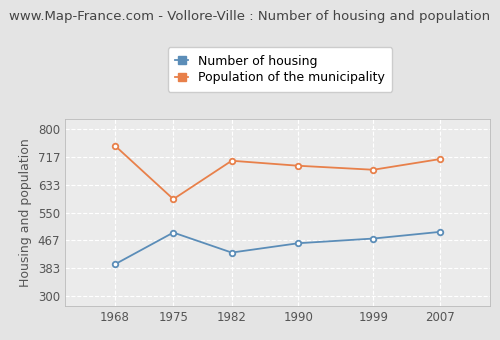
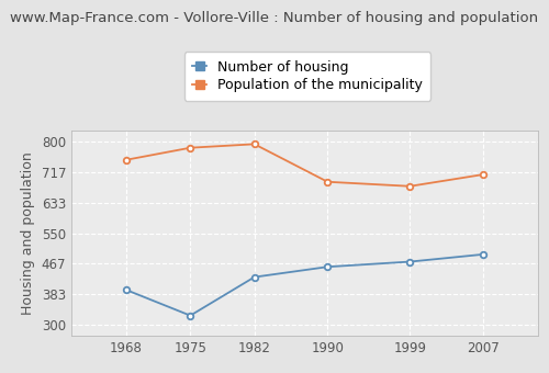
Number of housing/1975: 490 -> 325
Population of the municipality/1975: 590 -> 783
Population of the municipality/1982: 705 -> 793
